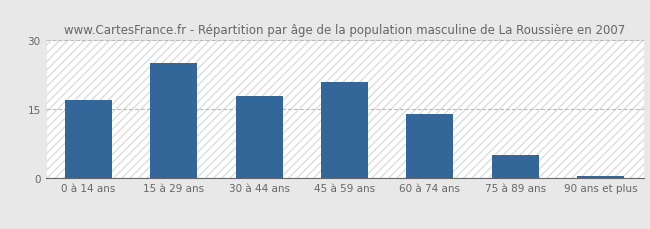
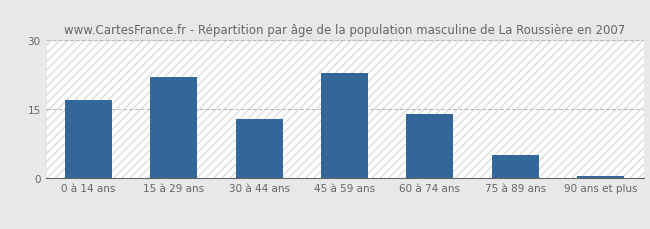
15 à 29 ans: 25.0 -> 22.0
30 à 44 ans: 18.0 -> 13.0
45 à 59 ans: 21.0 -> 23.0
